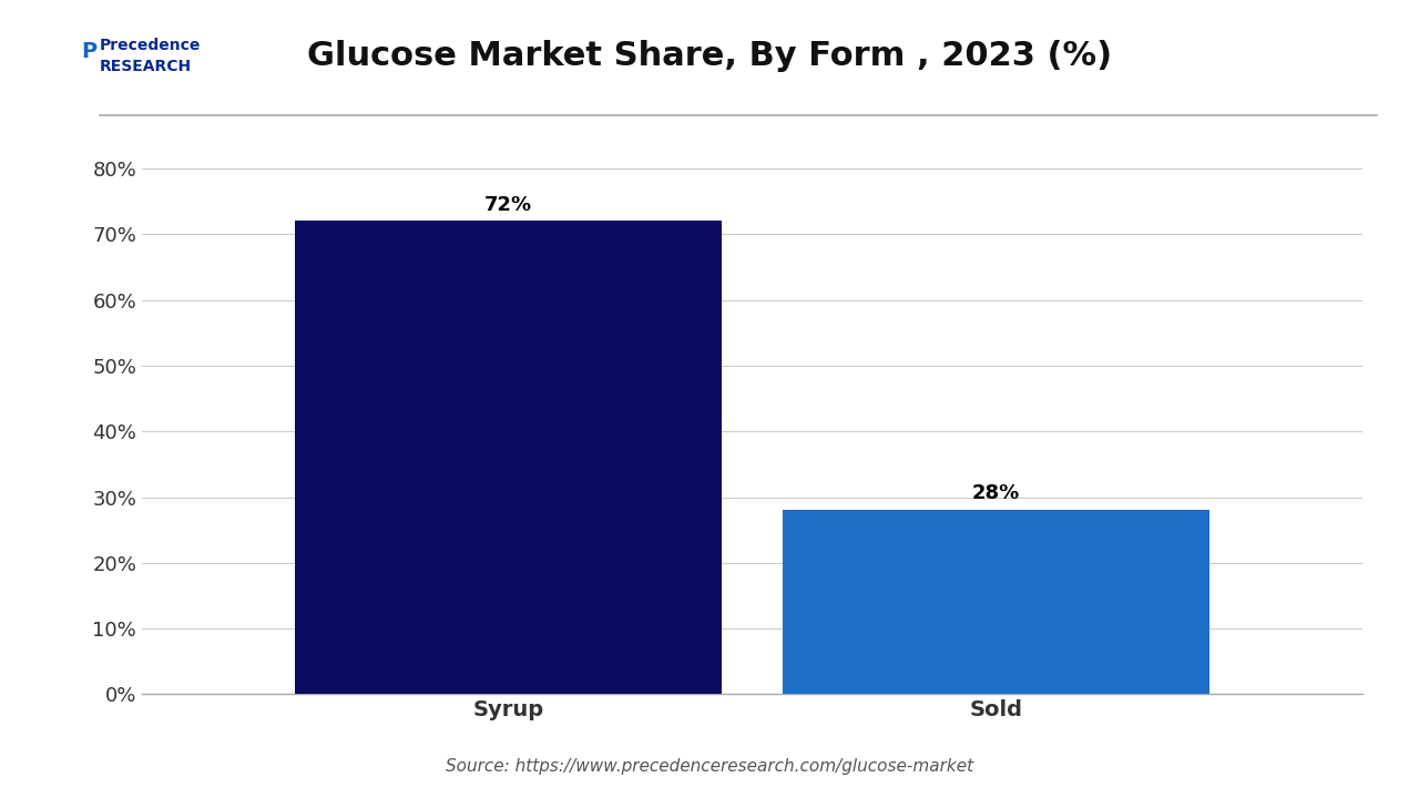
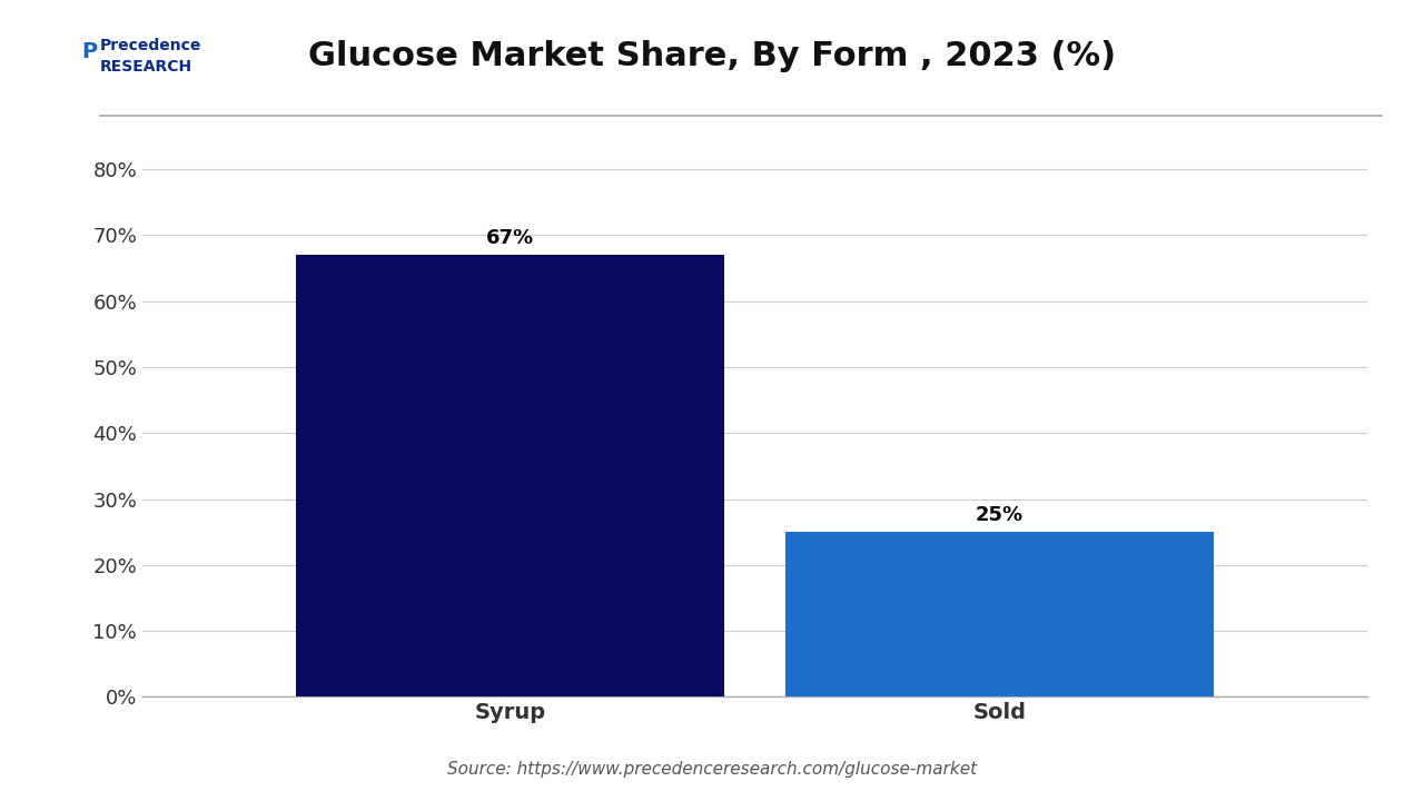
Syrup: 72% -> 67%
Sold: 28% -> 25%
